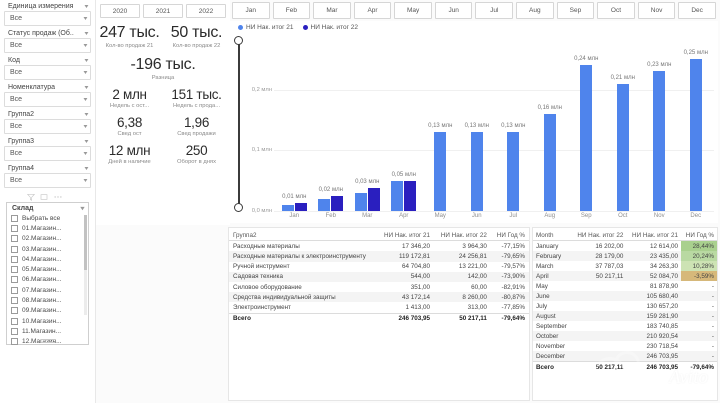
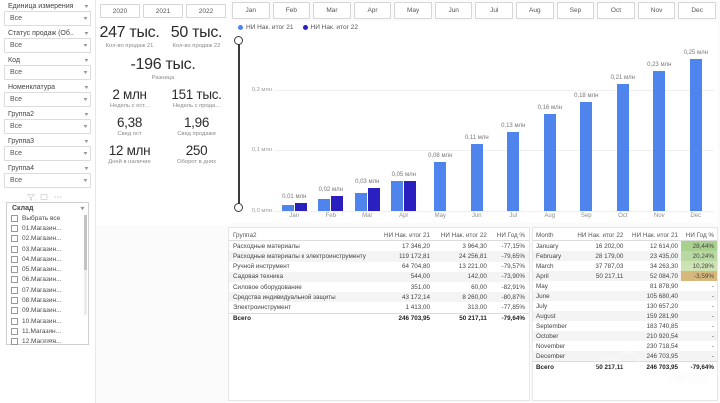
НИ Нак. итог 21/May: 0,13 -> 0,08
НИ Нак. итог 21/Jun: 0,13 -> 0,11
НИ Нак. итог 21/Sep: 0,24 -> 0,18
